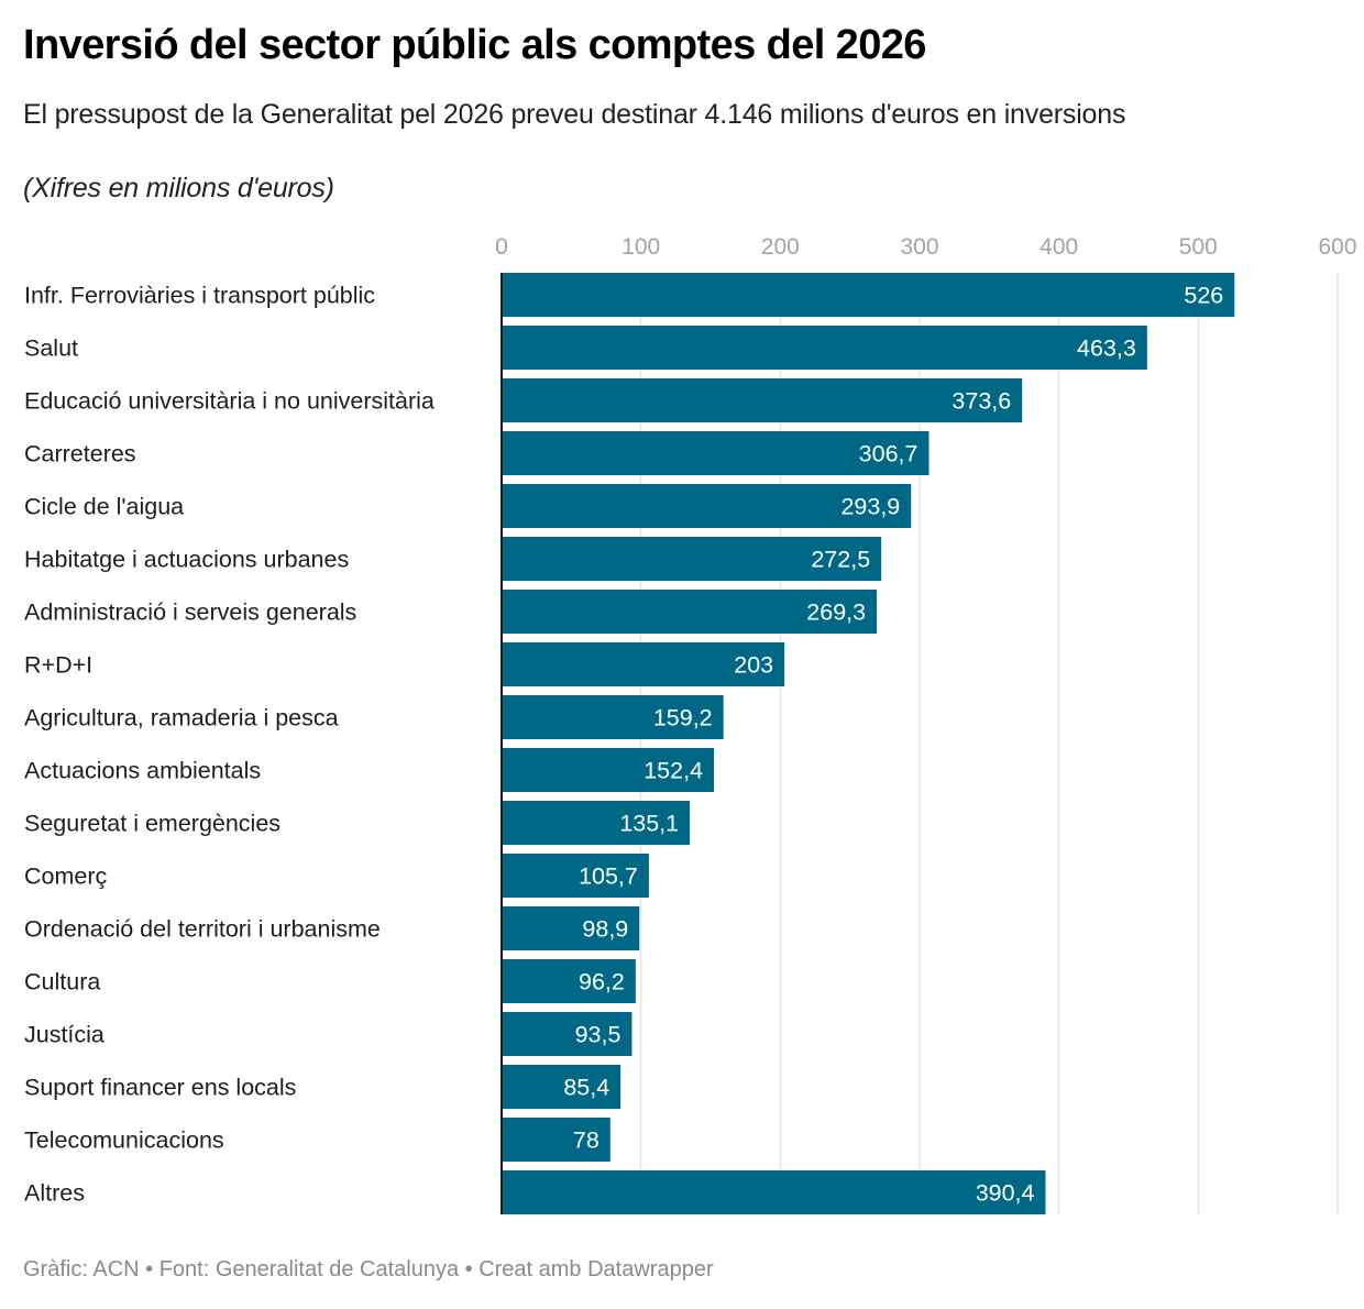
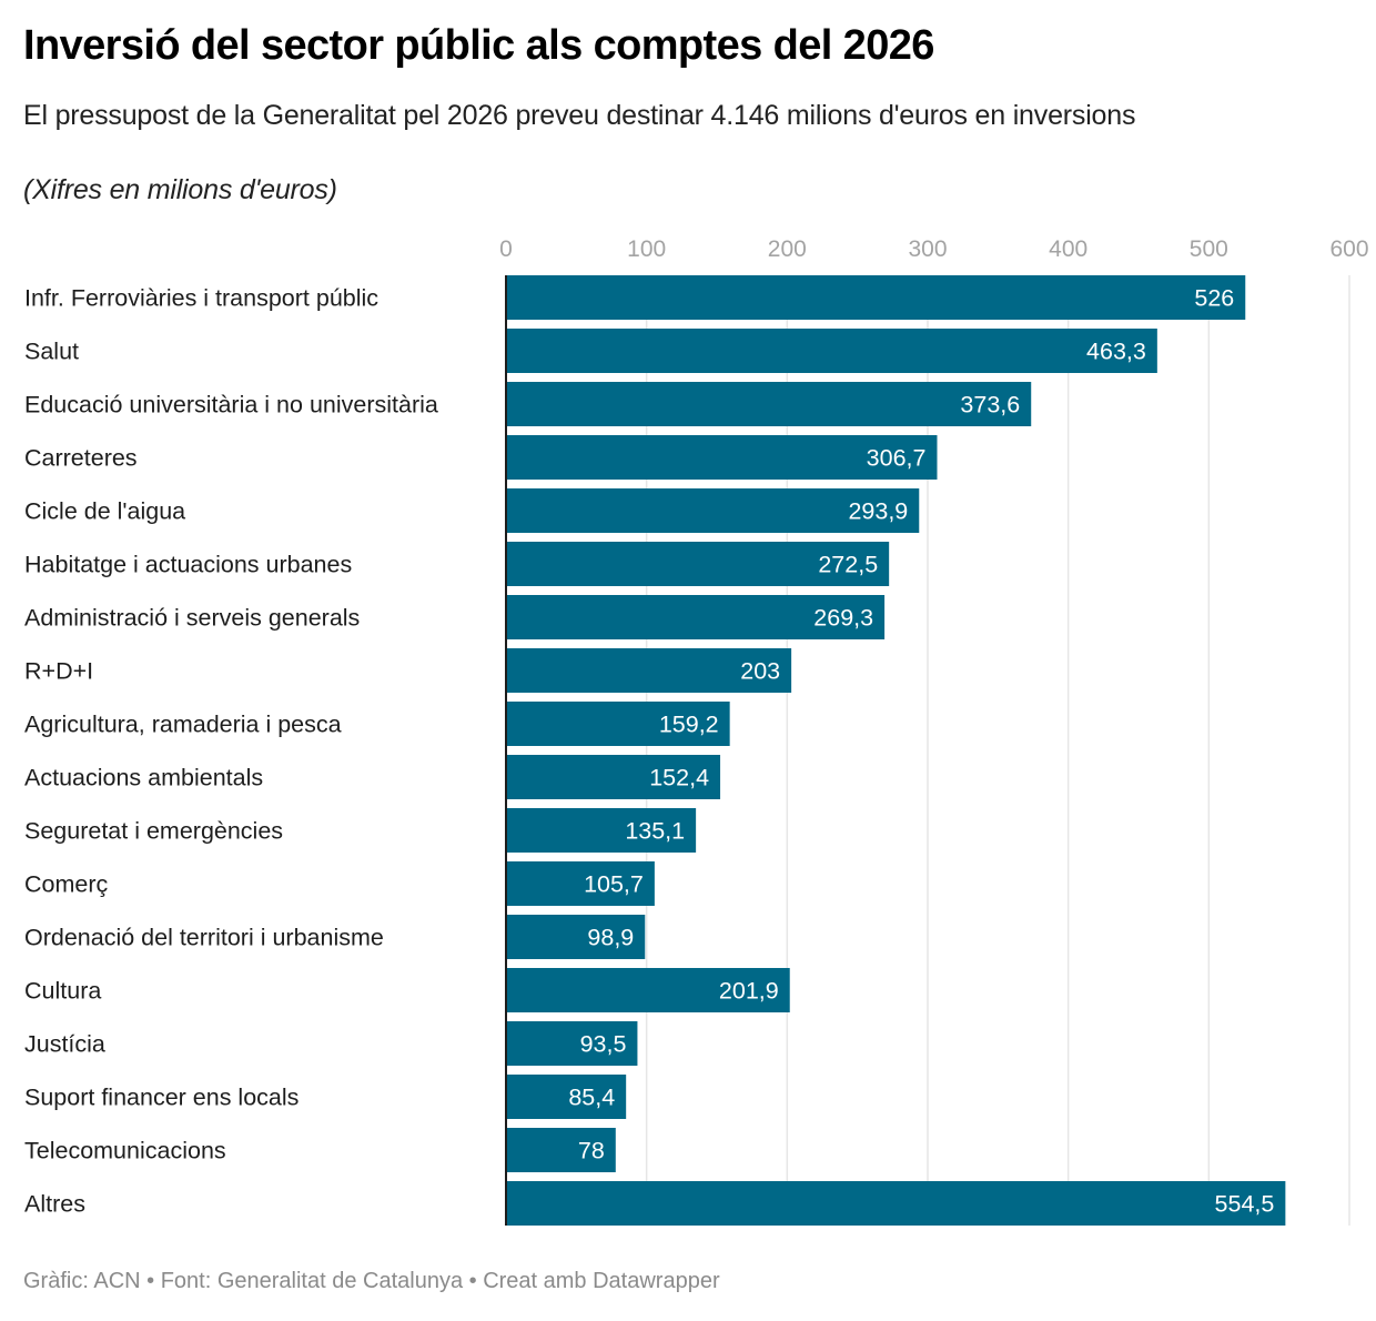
Cultura: 96,2 -> 201,9
Altres: 390,4 -> 554,5
